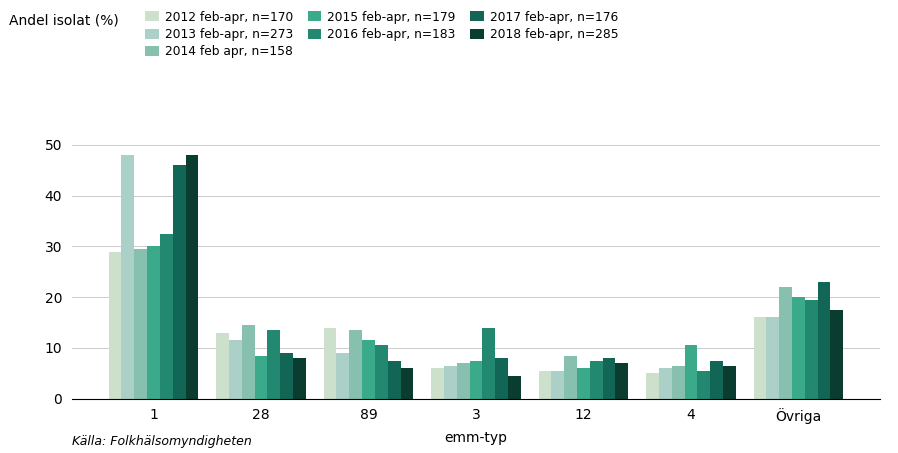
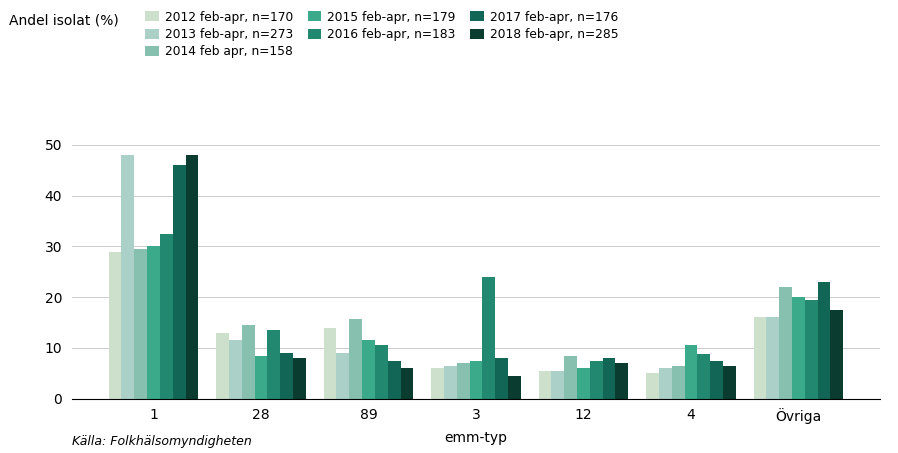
2014 feb apr, n=158/89: 13.5 -> 15.6
2016 feb-apr, n=183/3: 14.0 -> 24.0
2016 feb-apr, n=183/4: 5.5 -> 8.8
